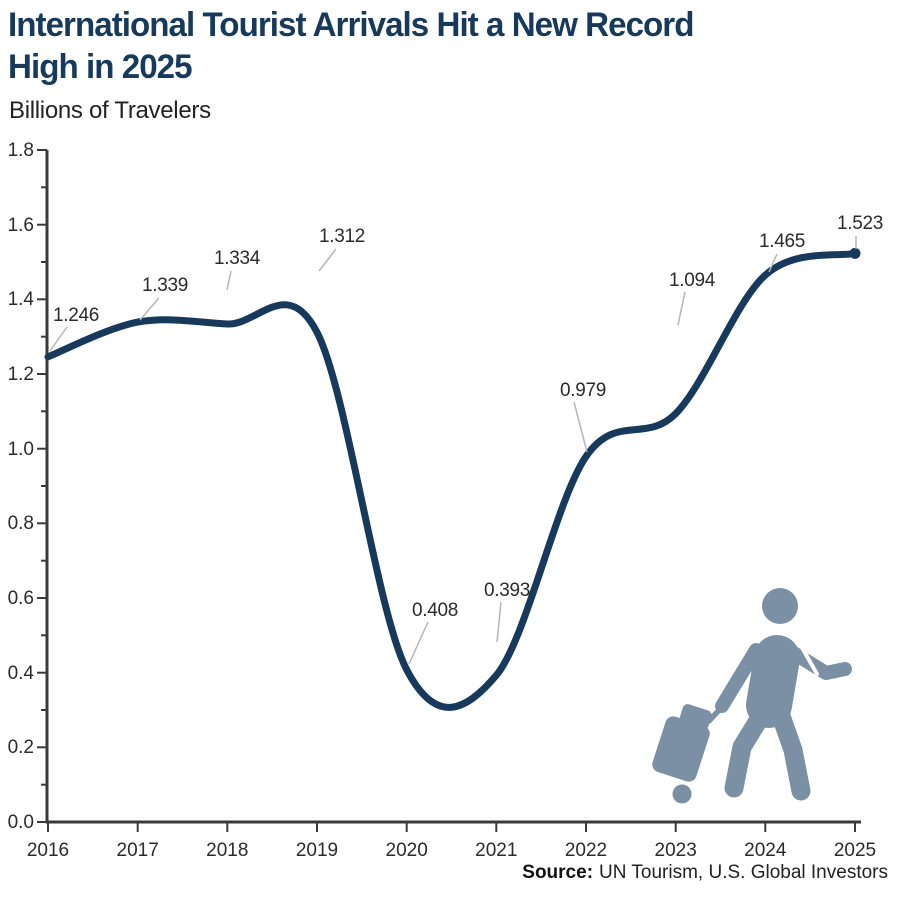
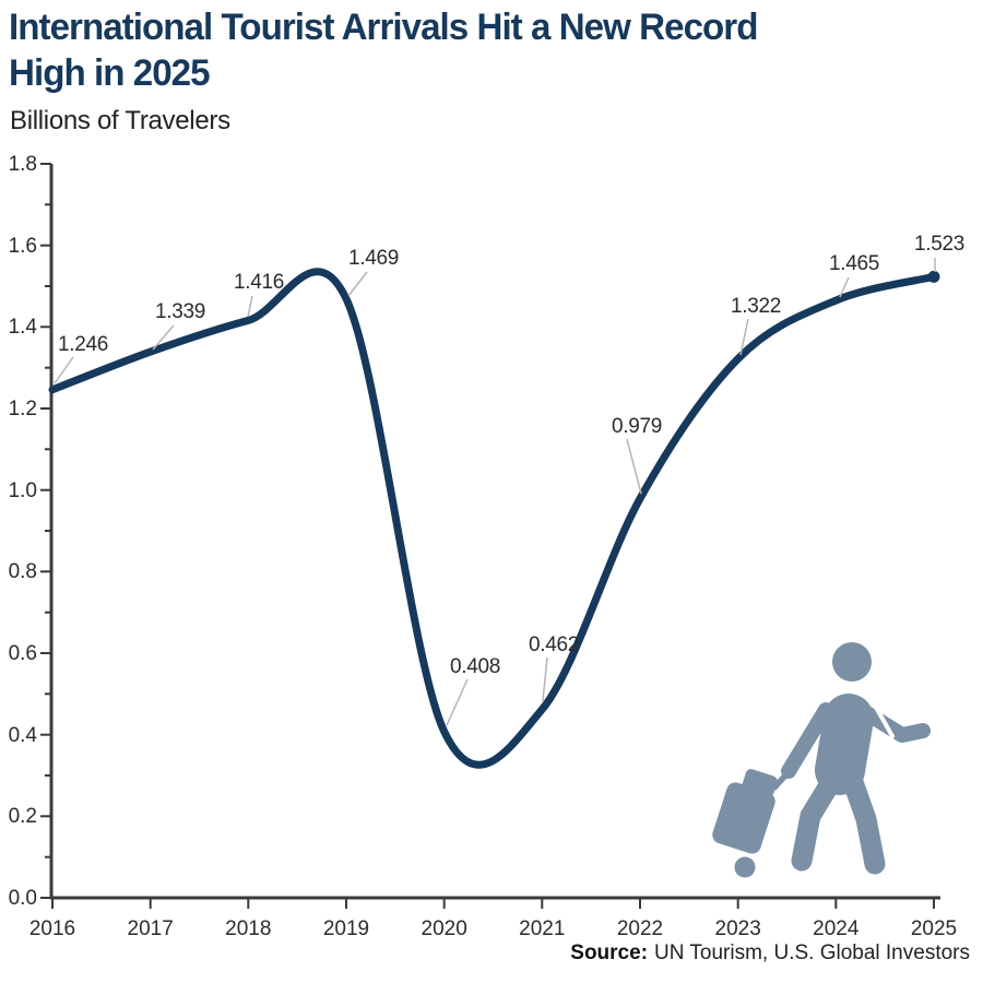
2018: 1.334 -> 1.416
2019: 1.312 -> 1.469
2021: 0.393 -> 0.462
2023: 1.094 -> 1.322
